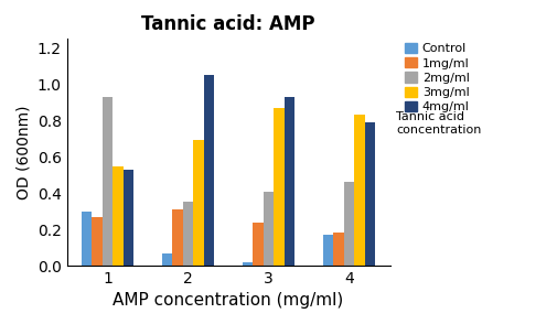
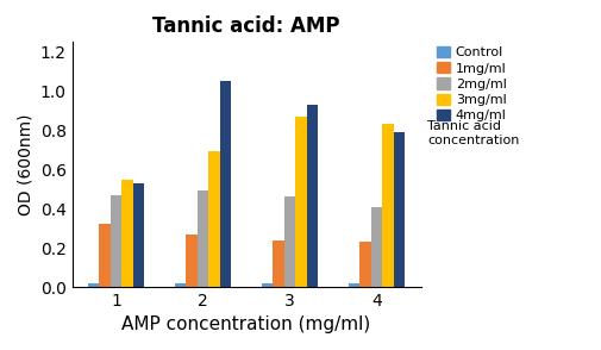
Control/1: 0.30 -> 0.02
1mg/ml/1: 0.27 -> 0.32
2mg/ml/1: 0.93 -> 0.47
Control/2: 0.07 -> 0.02
1mg/ml/2: 0.31 -> 0.27
2mg/ml/2: 0.35 -> 0.49
2mg/ml/3: 0.41 -> 0.46
Control/4: 0.17 -> 0.02
1mg/ml/4: 0.18 -> 0.23
2mg/ml/4: 0.46 -> 0.41
